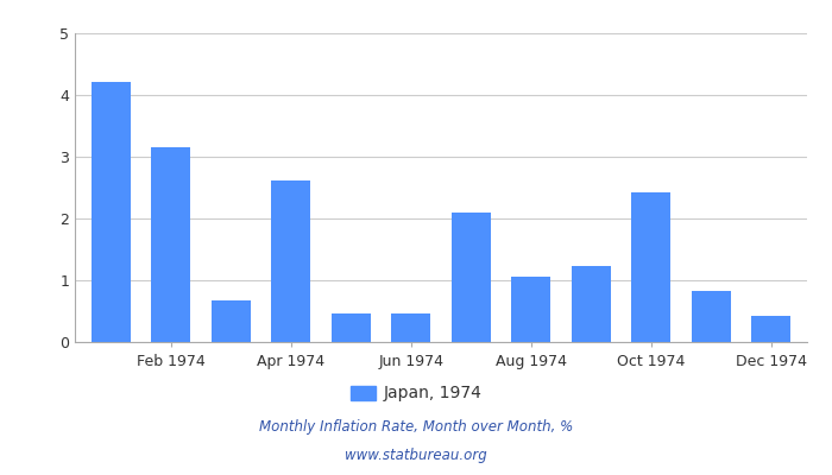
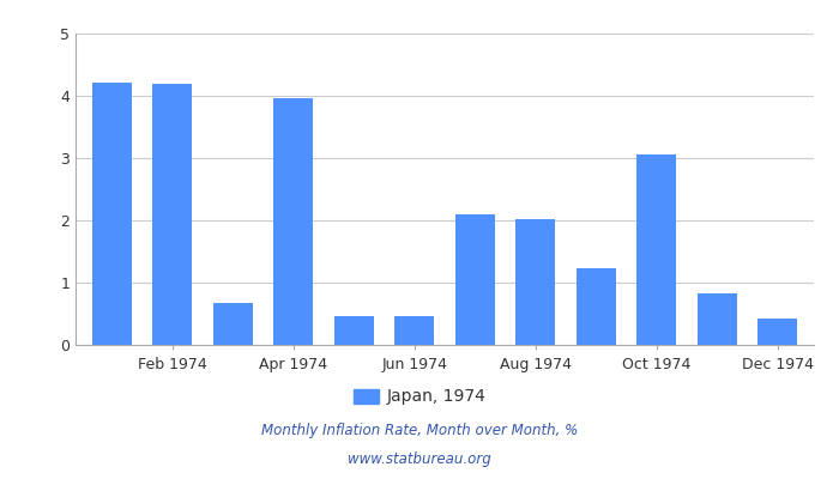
Feb 1974: 3.15 -> 4.20
Apr 1974: 2.62 -> 3.96
Aug 1974: 1.05 -> 2.02
Oct 1974: 2.42 -> 3.06
